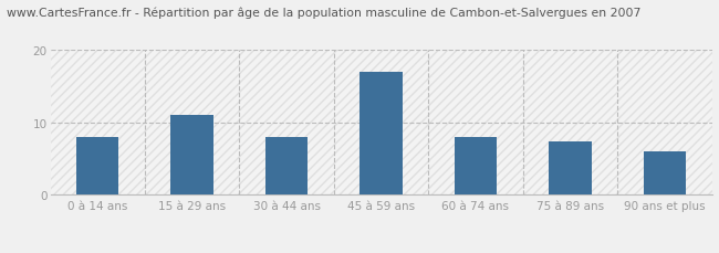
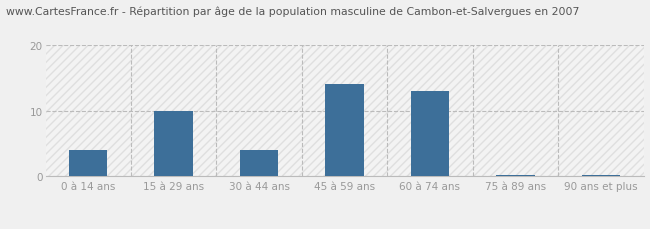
0 à 14 ans: 8.0 -> 4.0
15 à 29 ans: 11.0 -> 10.0
30 à 44 ans: 8.0 -> 4.0
45 à 59 ans: 17.0 -> 14.0
60 à 74 ans: 8.0 -> 13.0
75 à 89 ans: 7.4 -> 0.2
90 ans et plus: 6.0 -> 0.2
